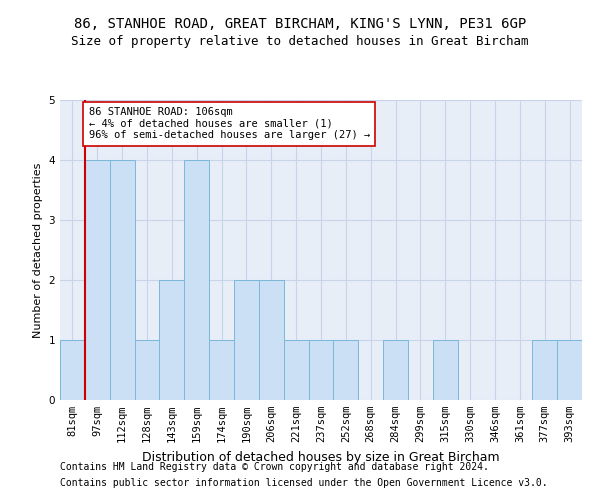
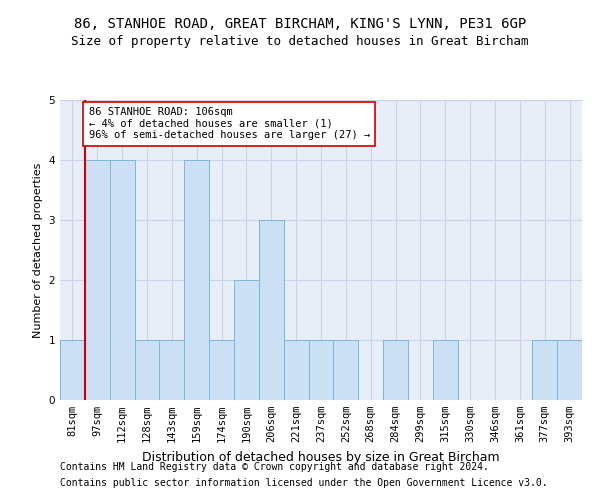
143sqm: 2 -> 1
206sqm: 2 -> 3
